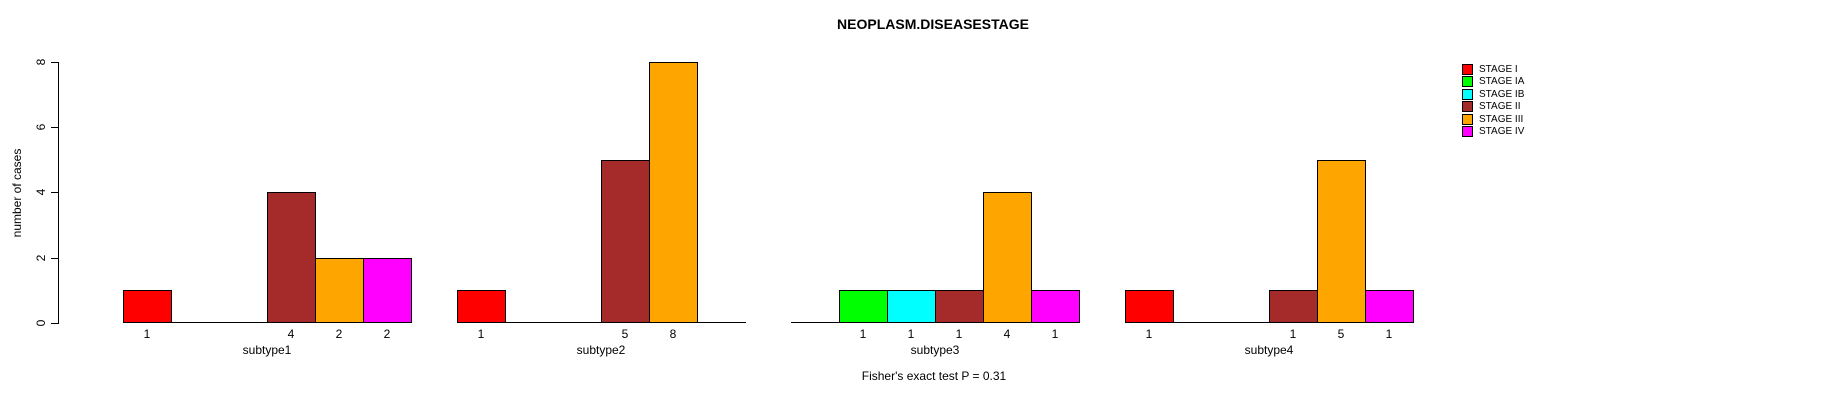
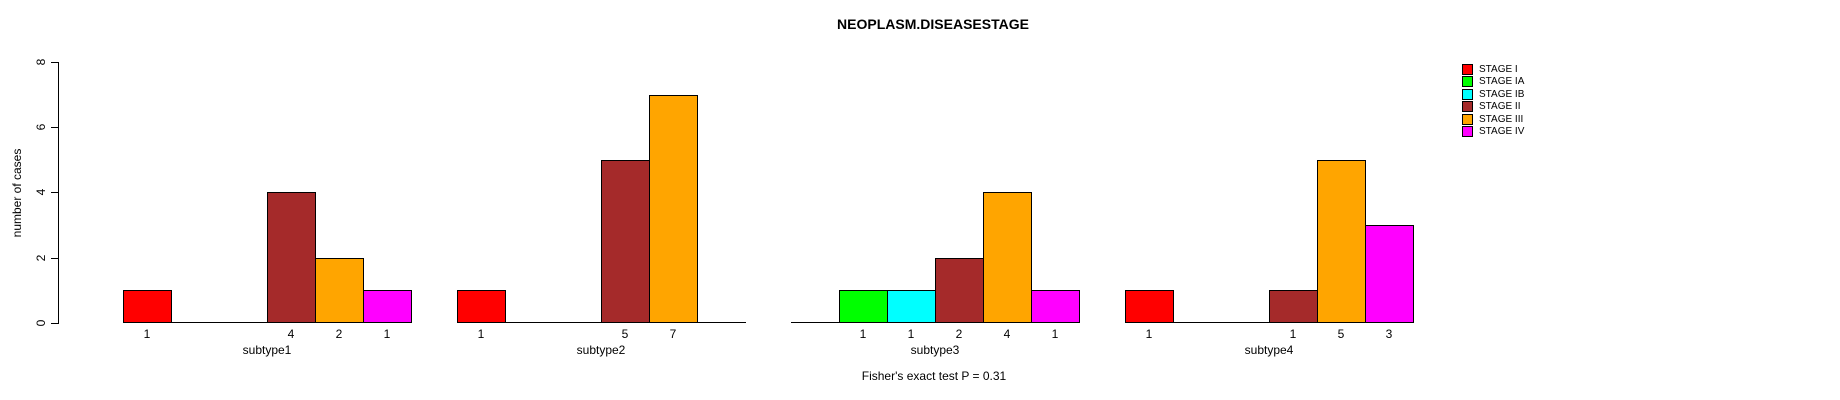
STAGE IV/subtype1: 2 -> 1
STAGE III/subtype2: 8 -> 7
STAGE II/subtype3: 1 -> 2
STAGE IV/subtype4: 1 -> 3
